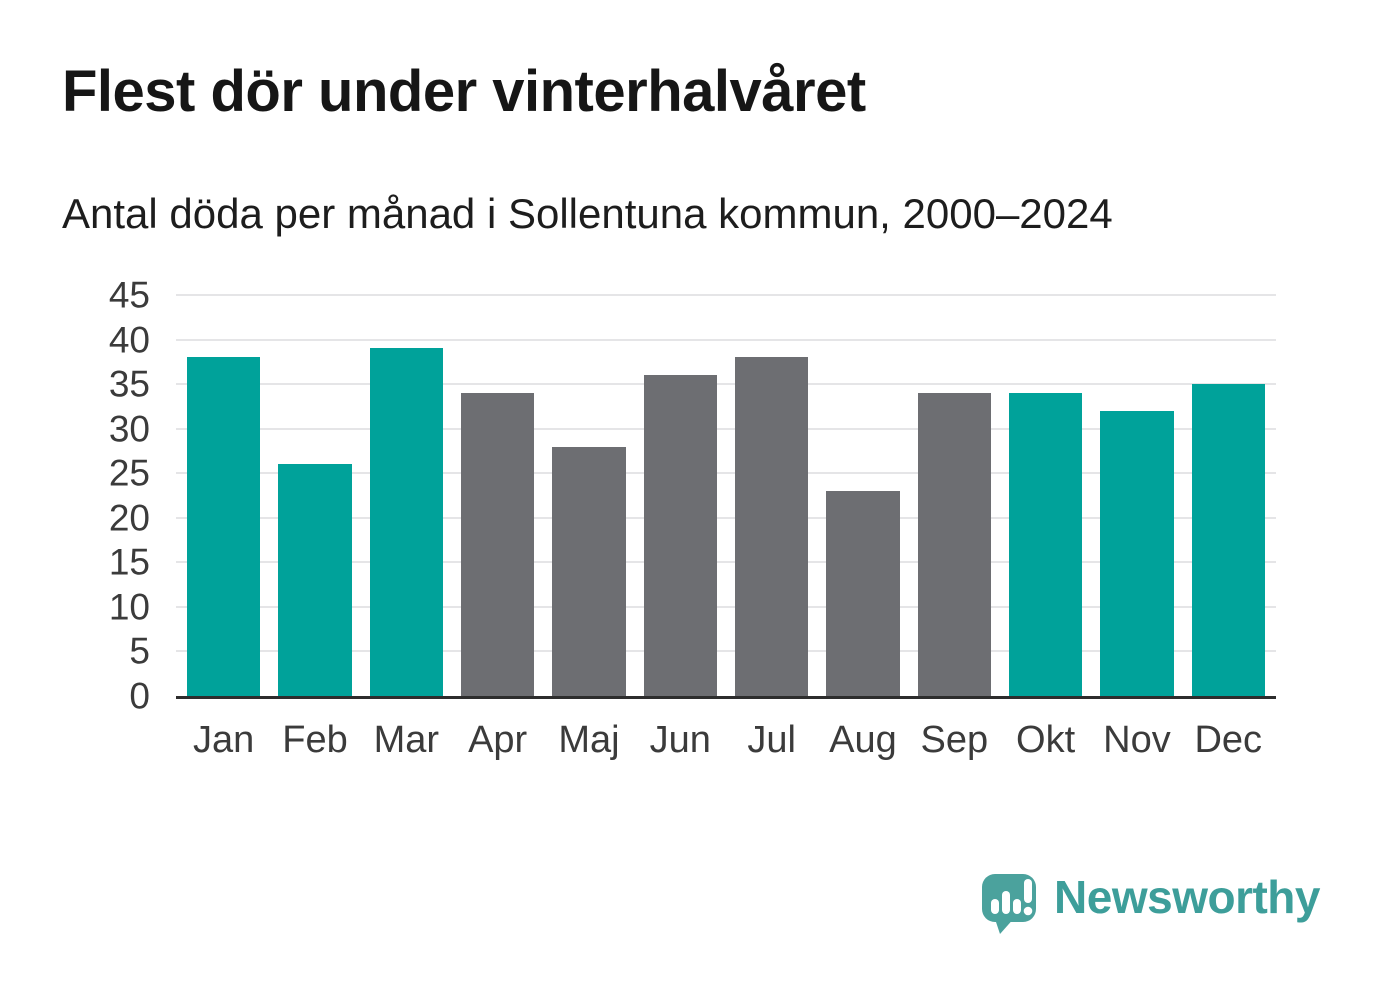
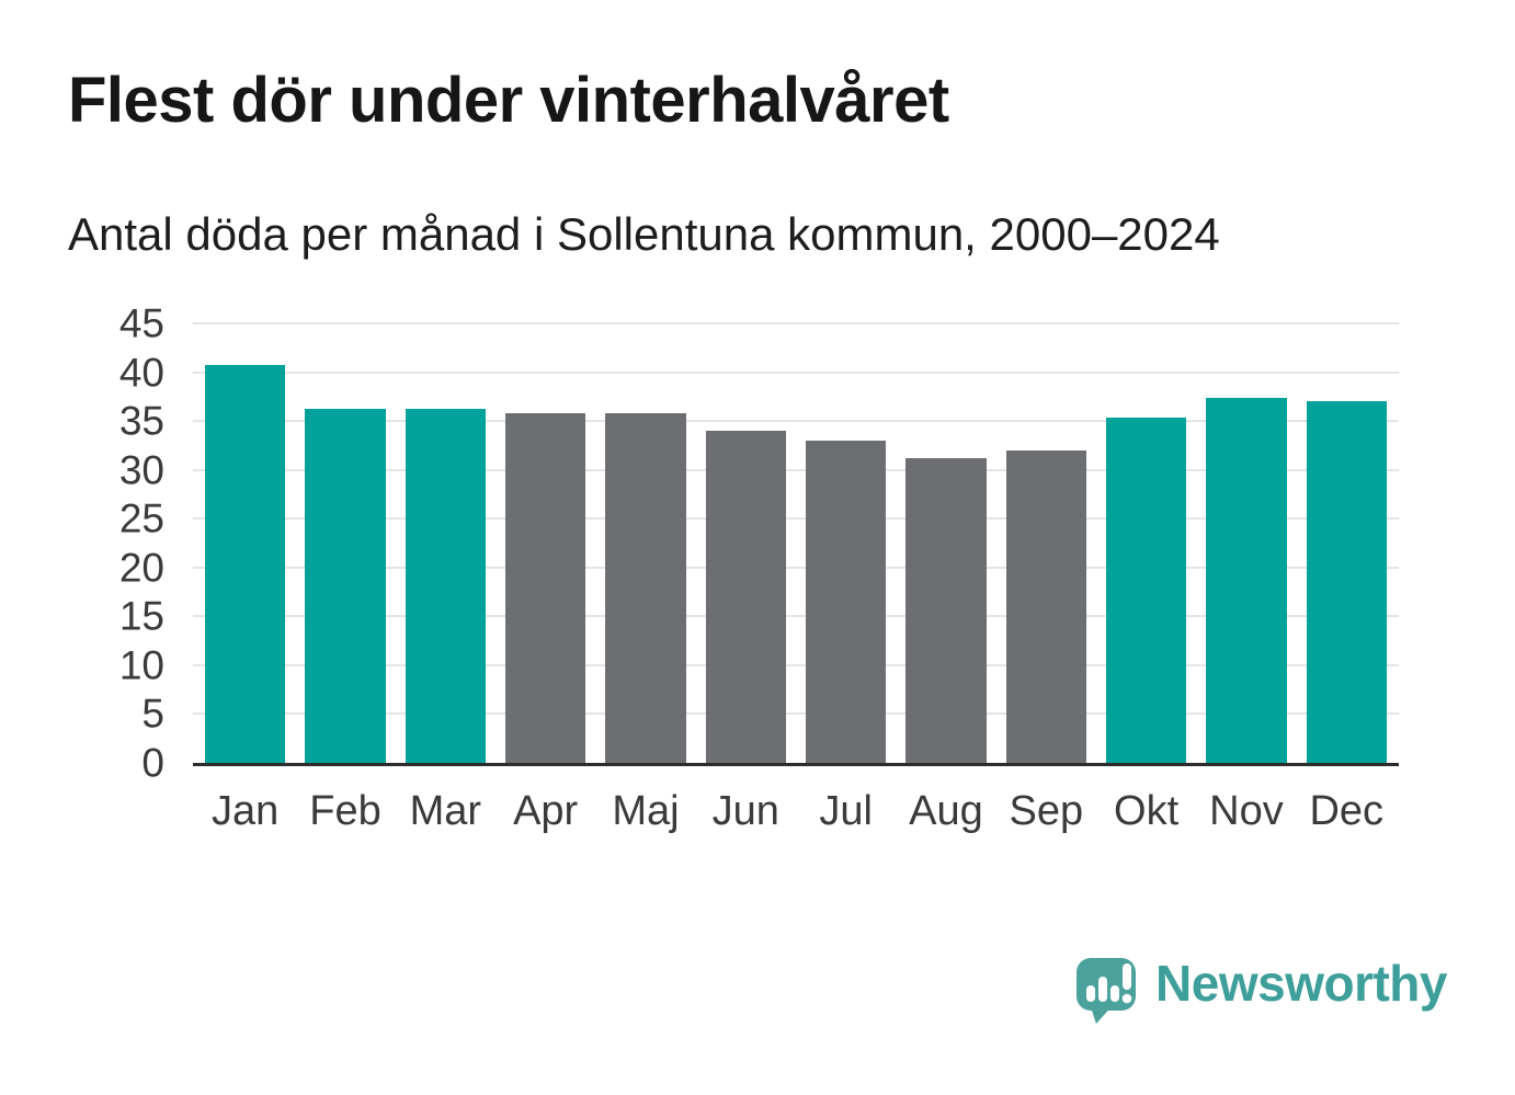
Jan: 38 -> 41
Feb: 26 -> 36
Mar: 39 -> 36
Apr: 34 -> 36
Maj: 28 -> 36
Jun: 36 -> 34
Jul: 38 -> 33
Aug: 23 -> 31
Sep: 34 -> 32
Okt: 34 -> 35
Nov: 32 -> 37
Dec: 35 -> 37
